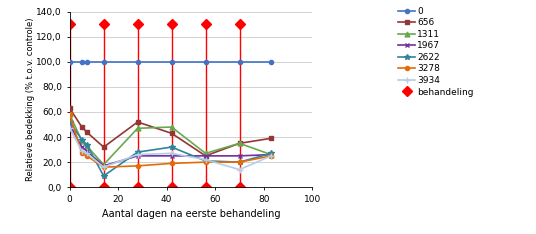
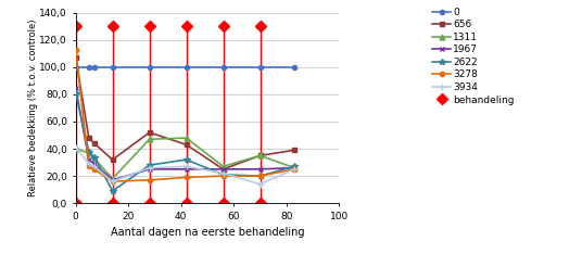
656/0: 63 -> 107
1311/0: 58 -> 40
1967/0: 50 -> 85
2622/0: 52 -> 81
3278/0: 58 -> 113
3934/0: 47 -> 41
